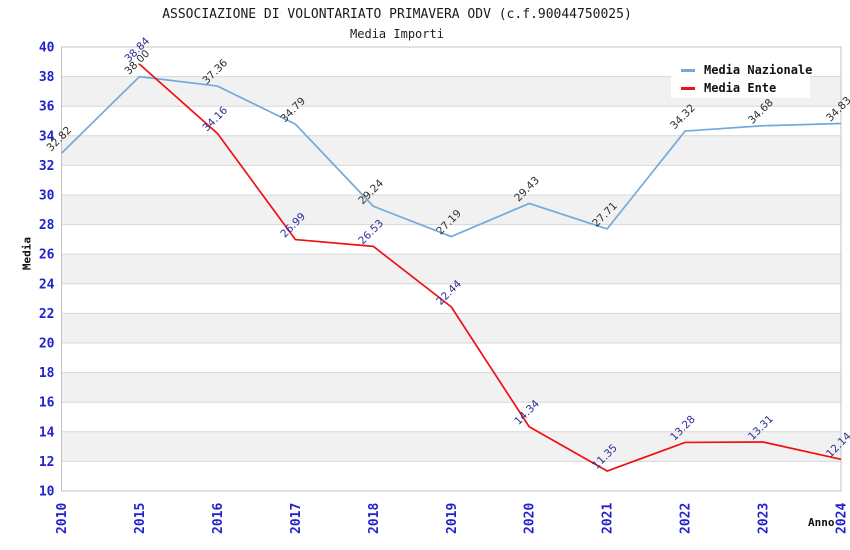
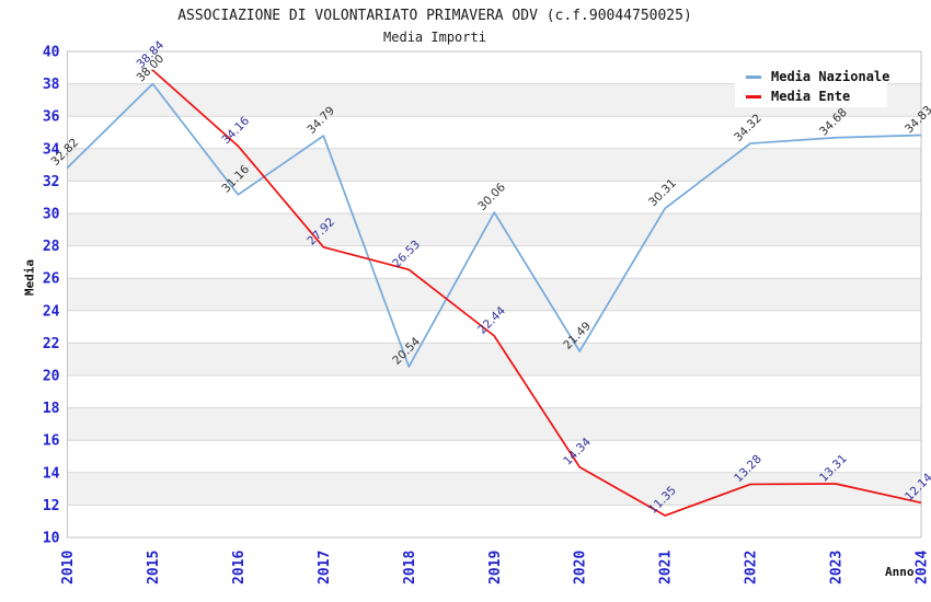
Media Nazionale/2016: 37.36 -> 31.16
Media Ente/2017: 26.99 -> 27.92
Media Nazionale/2018: 29.24 -> 20.54
Media Nazionale/2019: 27.19 -> 30.06
Media Nazionale/2020: 29.43 -> 21.49
Media Nazionale/2021: 27.71 -> 30.31
